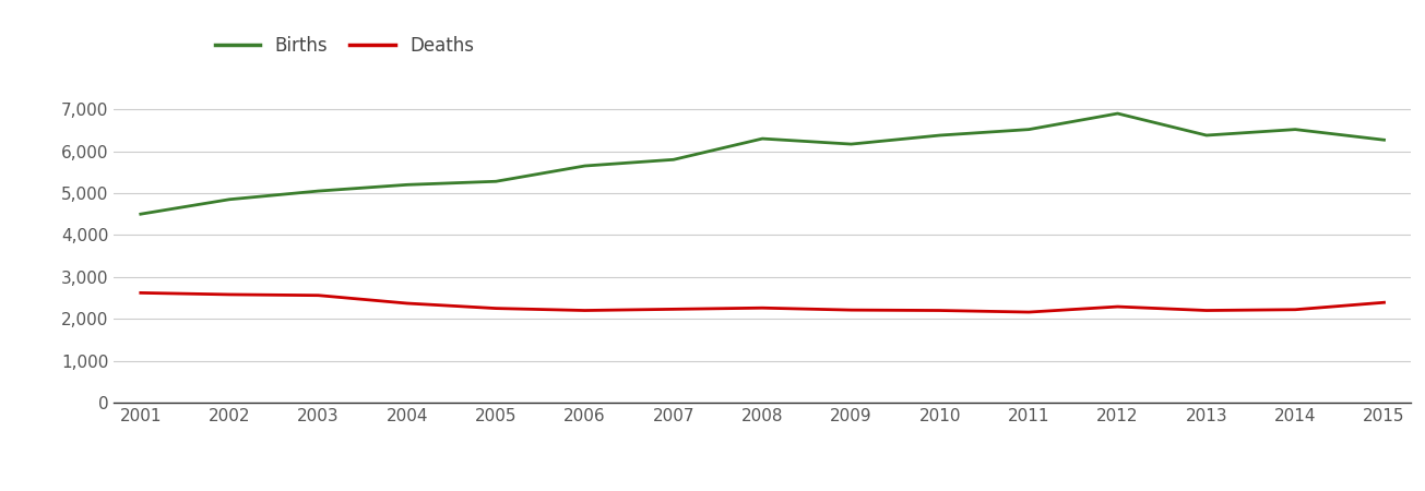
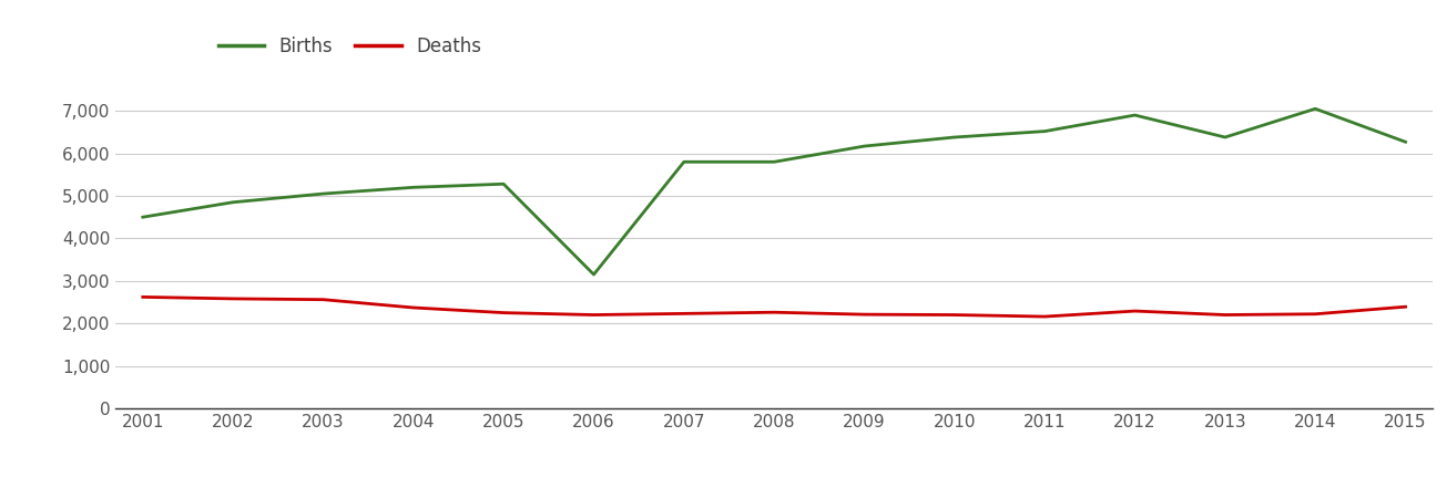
Births/2006: 5,650 -> 3,150
Births/2008: 6,300 -> 5,800
Births/2014: 6,520 -> 7,050
